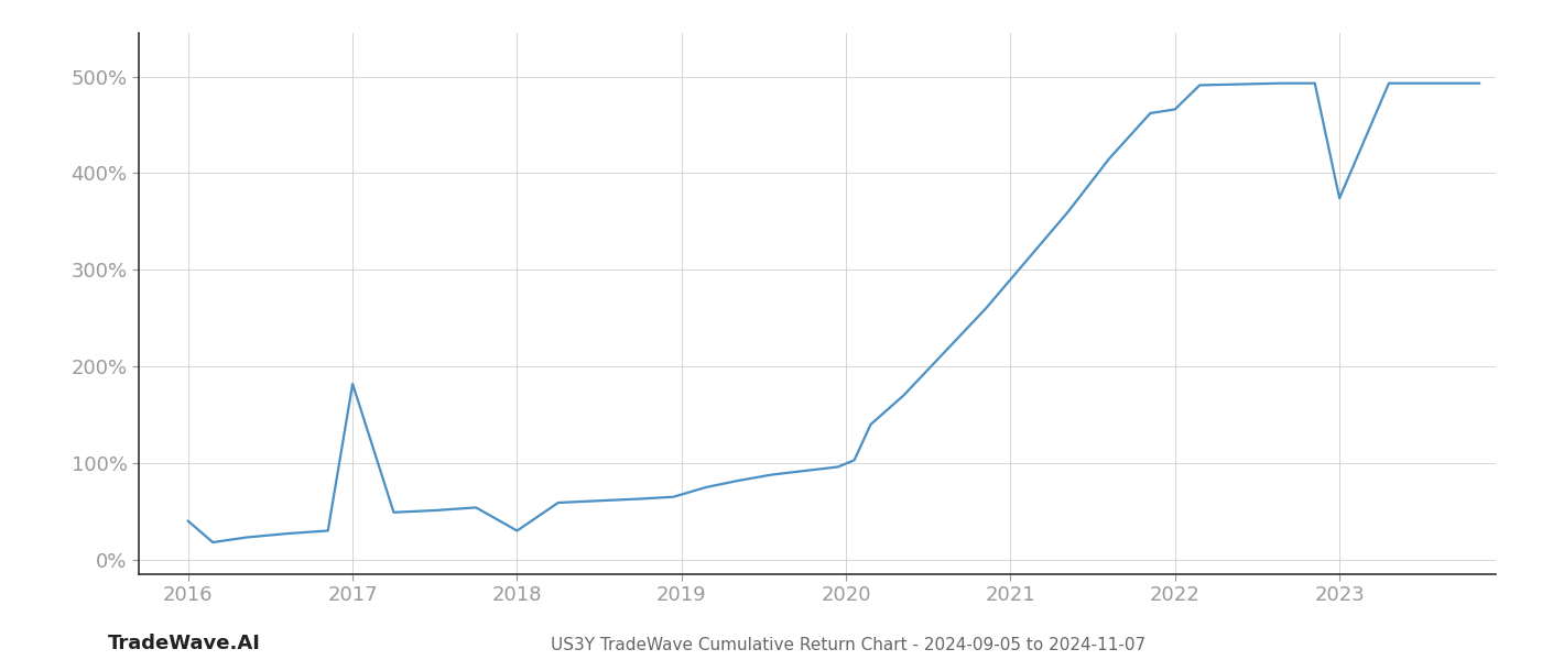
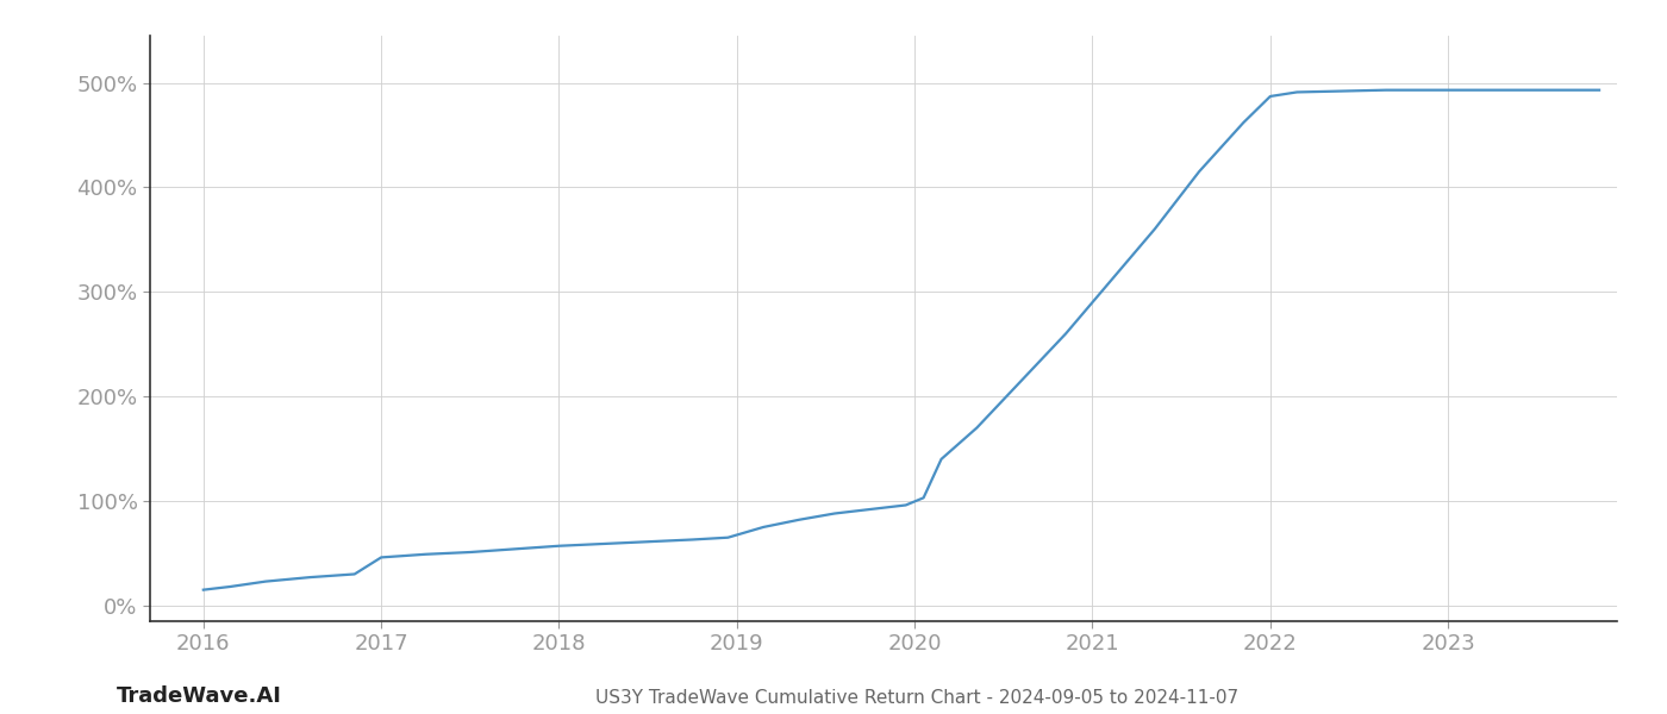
2016: 40% -> 15%
2017: 182% -> 46%
2018: 30% -> 57%
2022: 466% -> 487%
2023: 374% -> 493%
